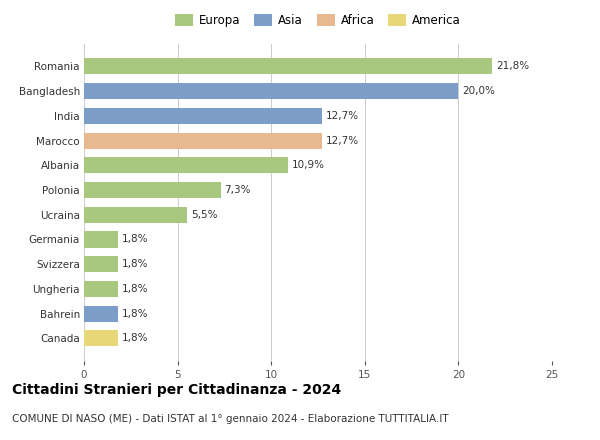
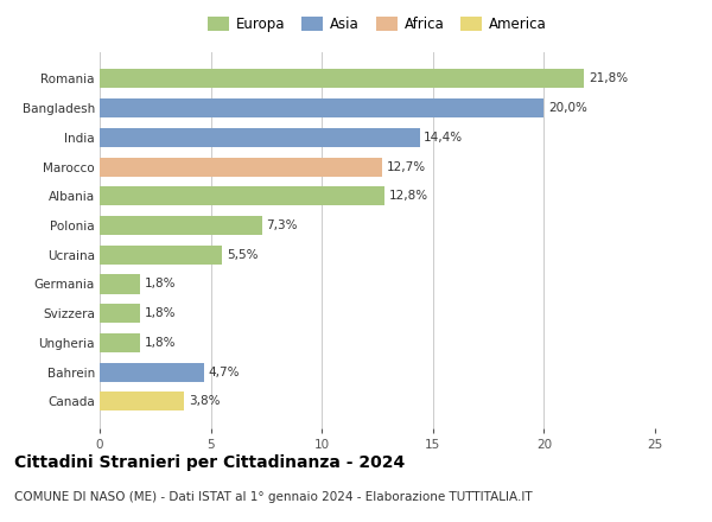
India: 12,7% -> 14,4%
Albania: 10,9% -> 12,8%
Bahrein: 1,8% -> 4,7%
Canada: 1,8% -> 3,8%
